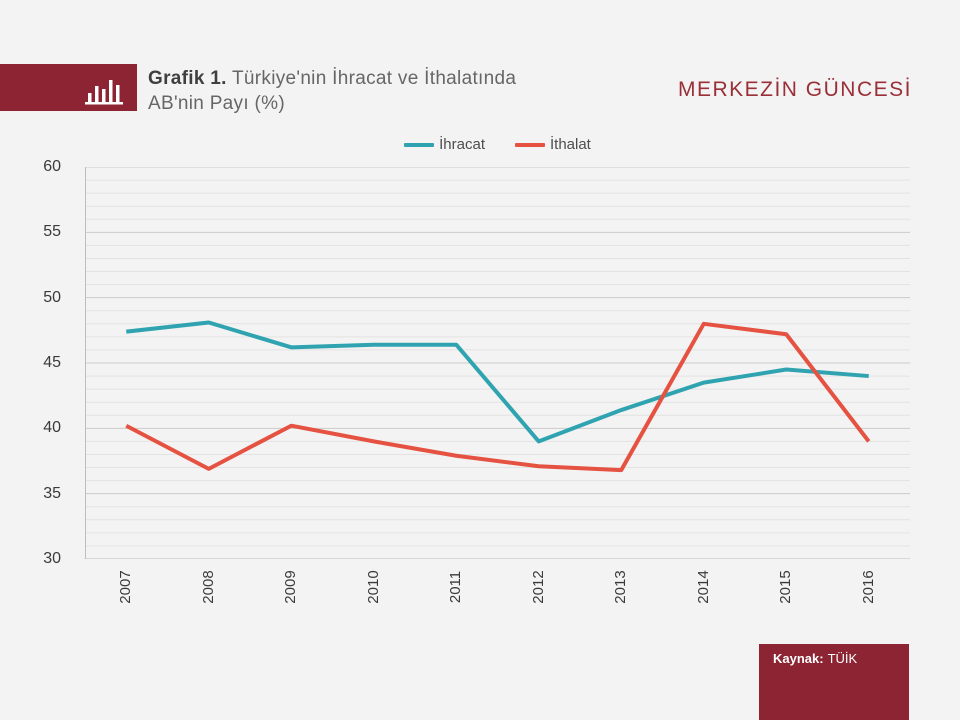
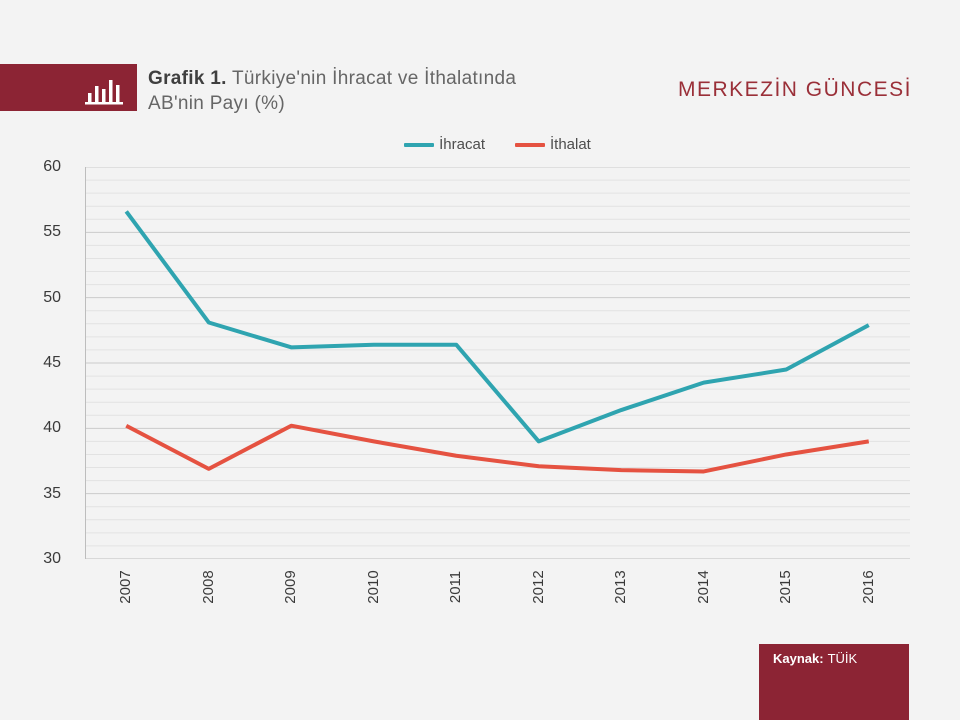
İhracat/2007: 47.4 -> 56.6
İthalat/2014: 48.0 -> 36.7
İthalat/2015: 47.2 -> 38.0
İhracat/2016: 44.0 -> 47.9
